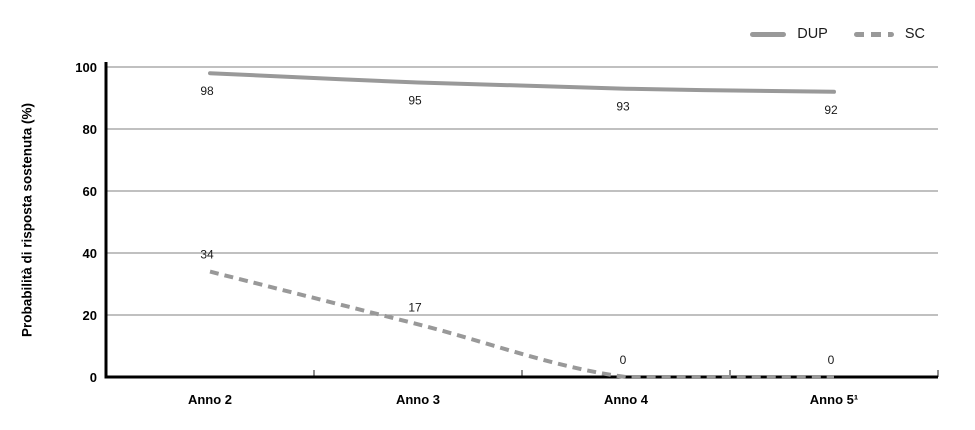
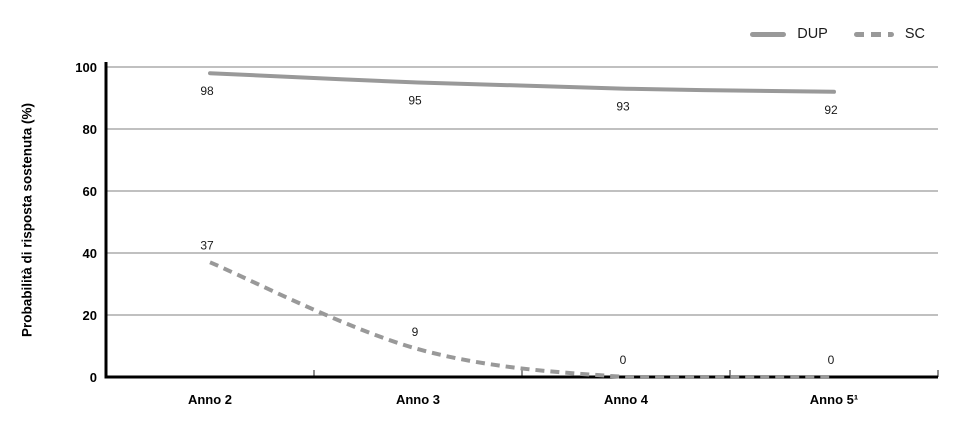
SC/Anno 2: 34 -> 37
SC/Anno 3: 17 -> 9
